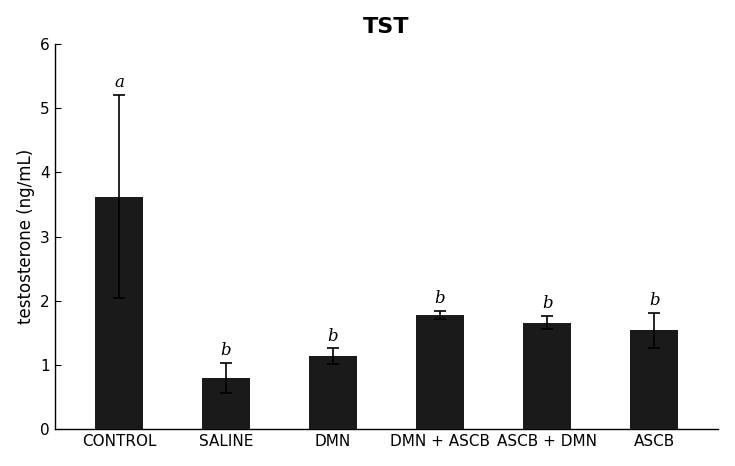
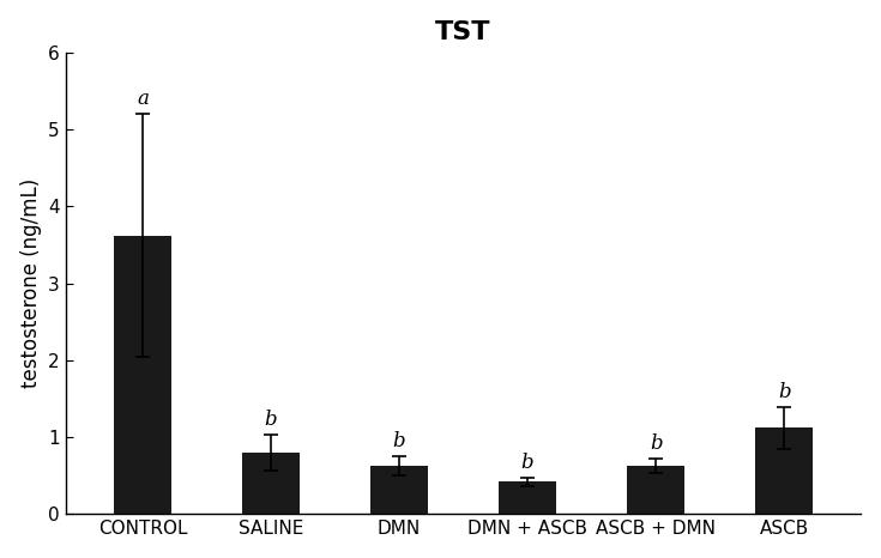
DMN: 1.14 -> 0.63
DMN + ASCB: 1.78 -> 0.42
ASCB + DMN: 1.66 -> 0.63
ASCB: 1.54 -> 1.12
